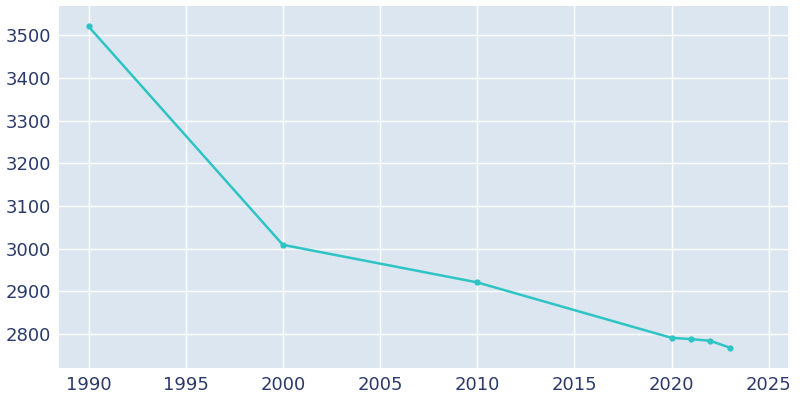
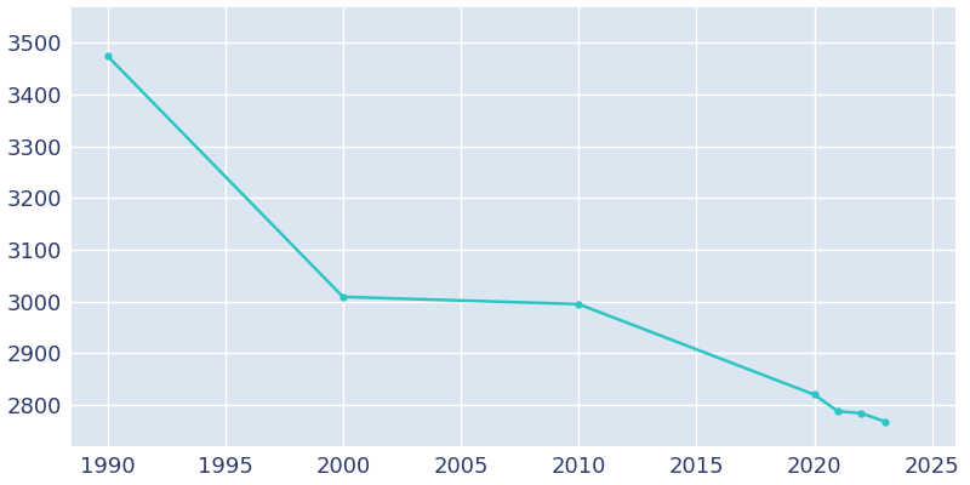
1990: 3521 -> 3475
2010: 2921 -> 2995
2020: 2791 -> 2820
